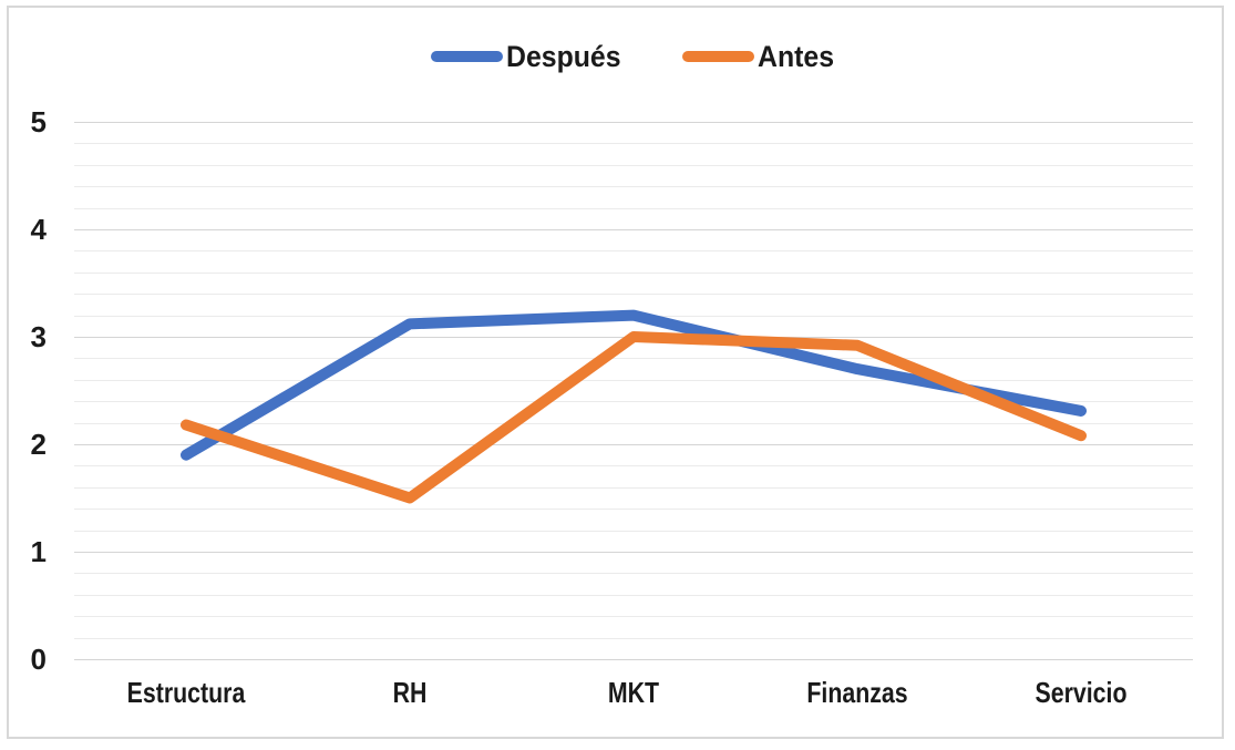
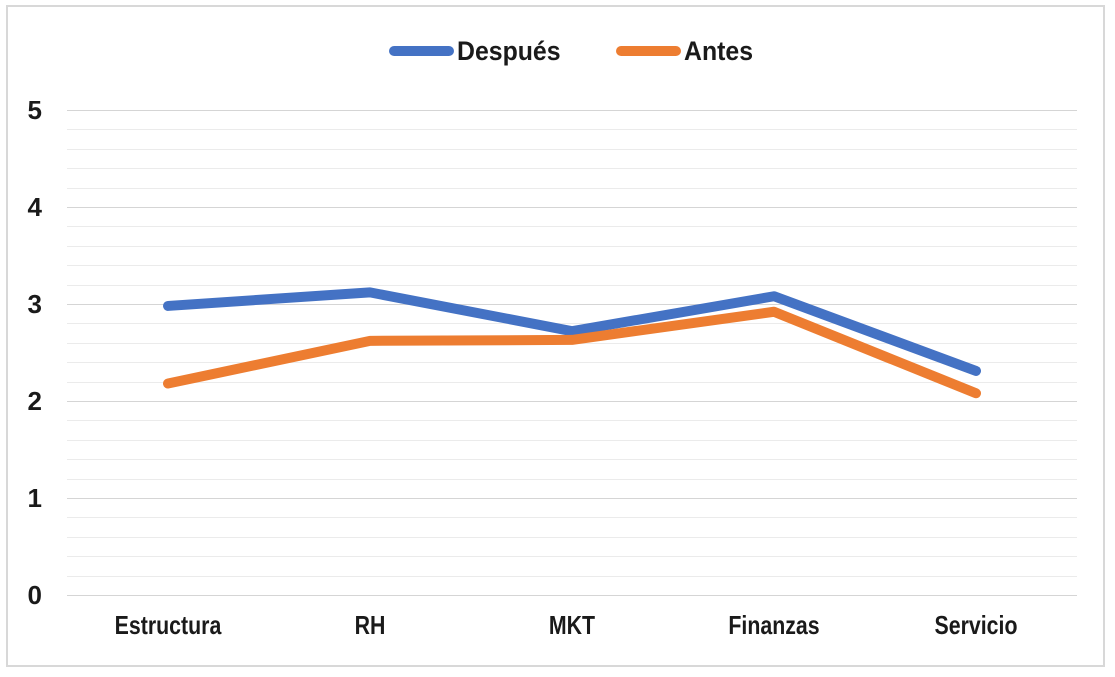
Después/Estructura: 1.9 -> 3.0
Antes/RH: 1.5 -> 2.6
Después/MKT: 3.2 -> 2.7
Antes/MKT: 3.0 -> 2.6
Después/Finanzas: 2.7 -> 3.1
